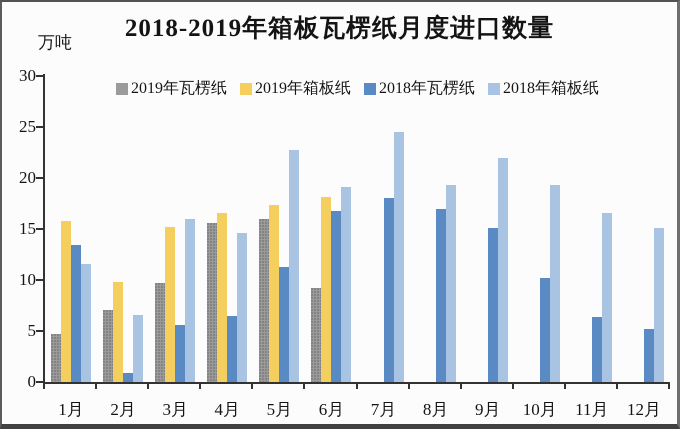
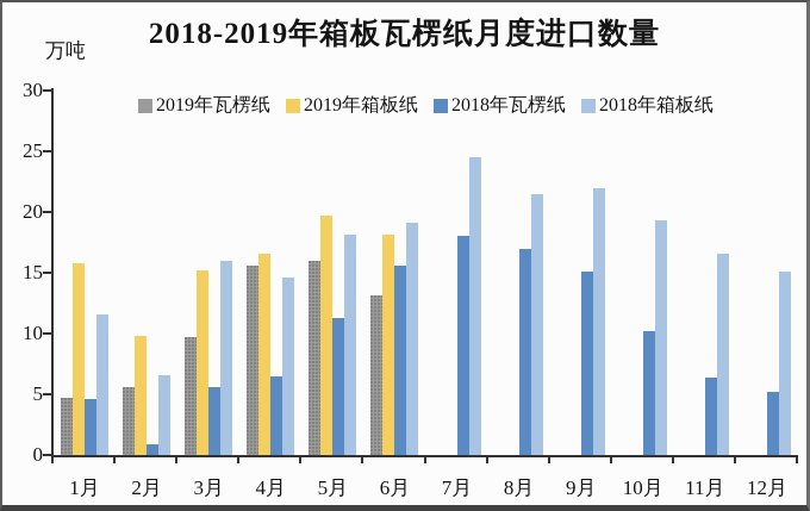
2018年瓦楞纸/1月: 13.4 -> 4.6
2019年瓦楞纸/2月: 7.1 -> 5.6
2019年箱板纸/5月: 17.4 -> 19.7
2018年箱板纸/5月: 22.7 -> 18.1
2019年瓦楞纸/6月: 9.2 -> 13.1
2018年瓦楞纸/6月: 16.8 -> 15.6
2018年箱板纸/8月: 19.3 -> 21.5
